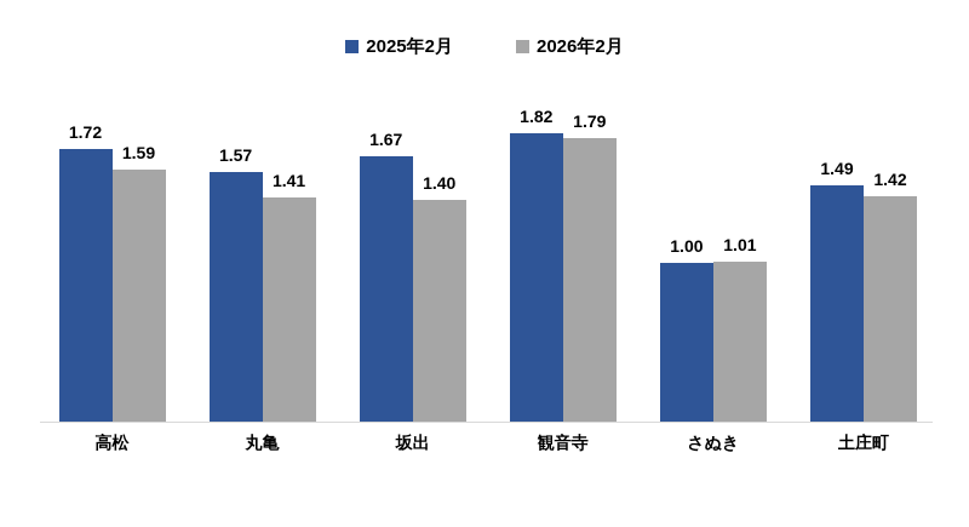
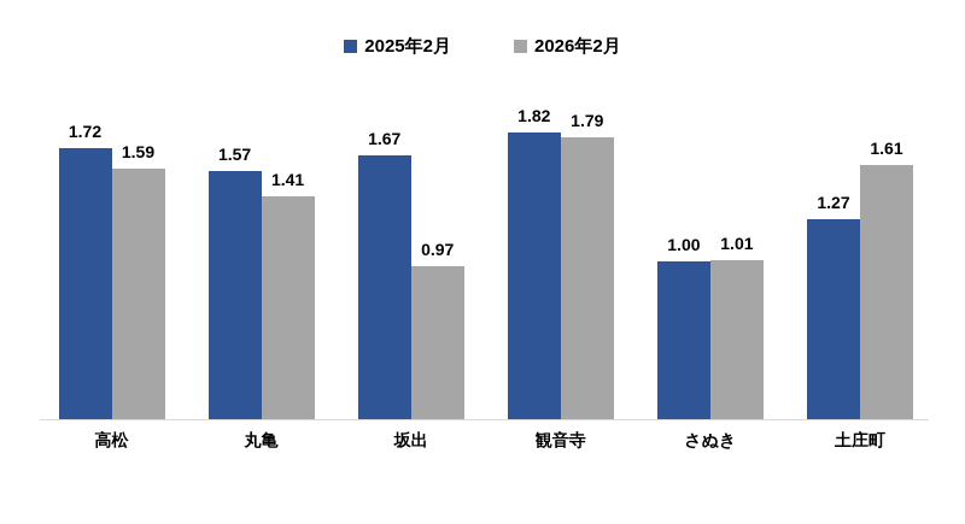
2026年2月/坂出: 1.40 -> 0.97
2025年2月/土庄町: 1.49 -> 1.27
2026年2月/土庄町: 1.42 -> 1.61
